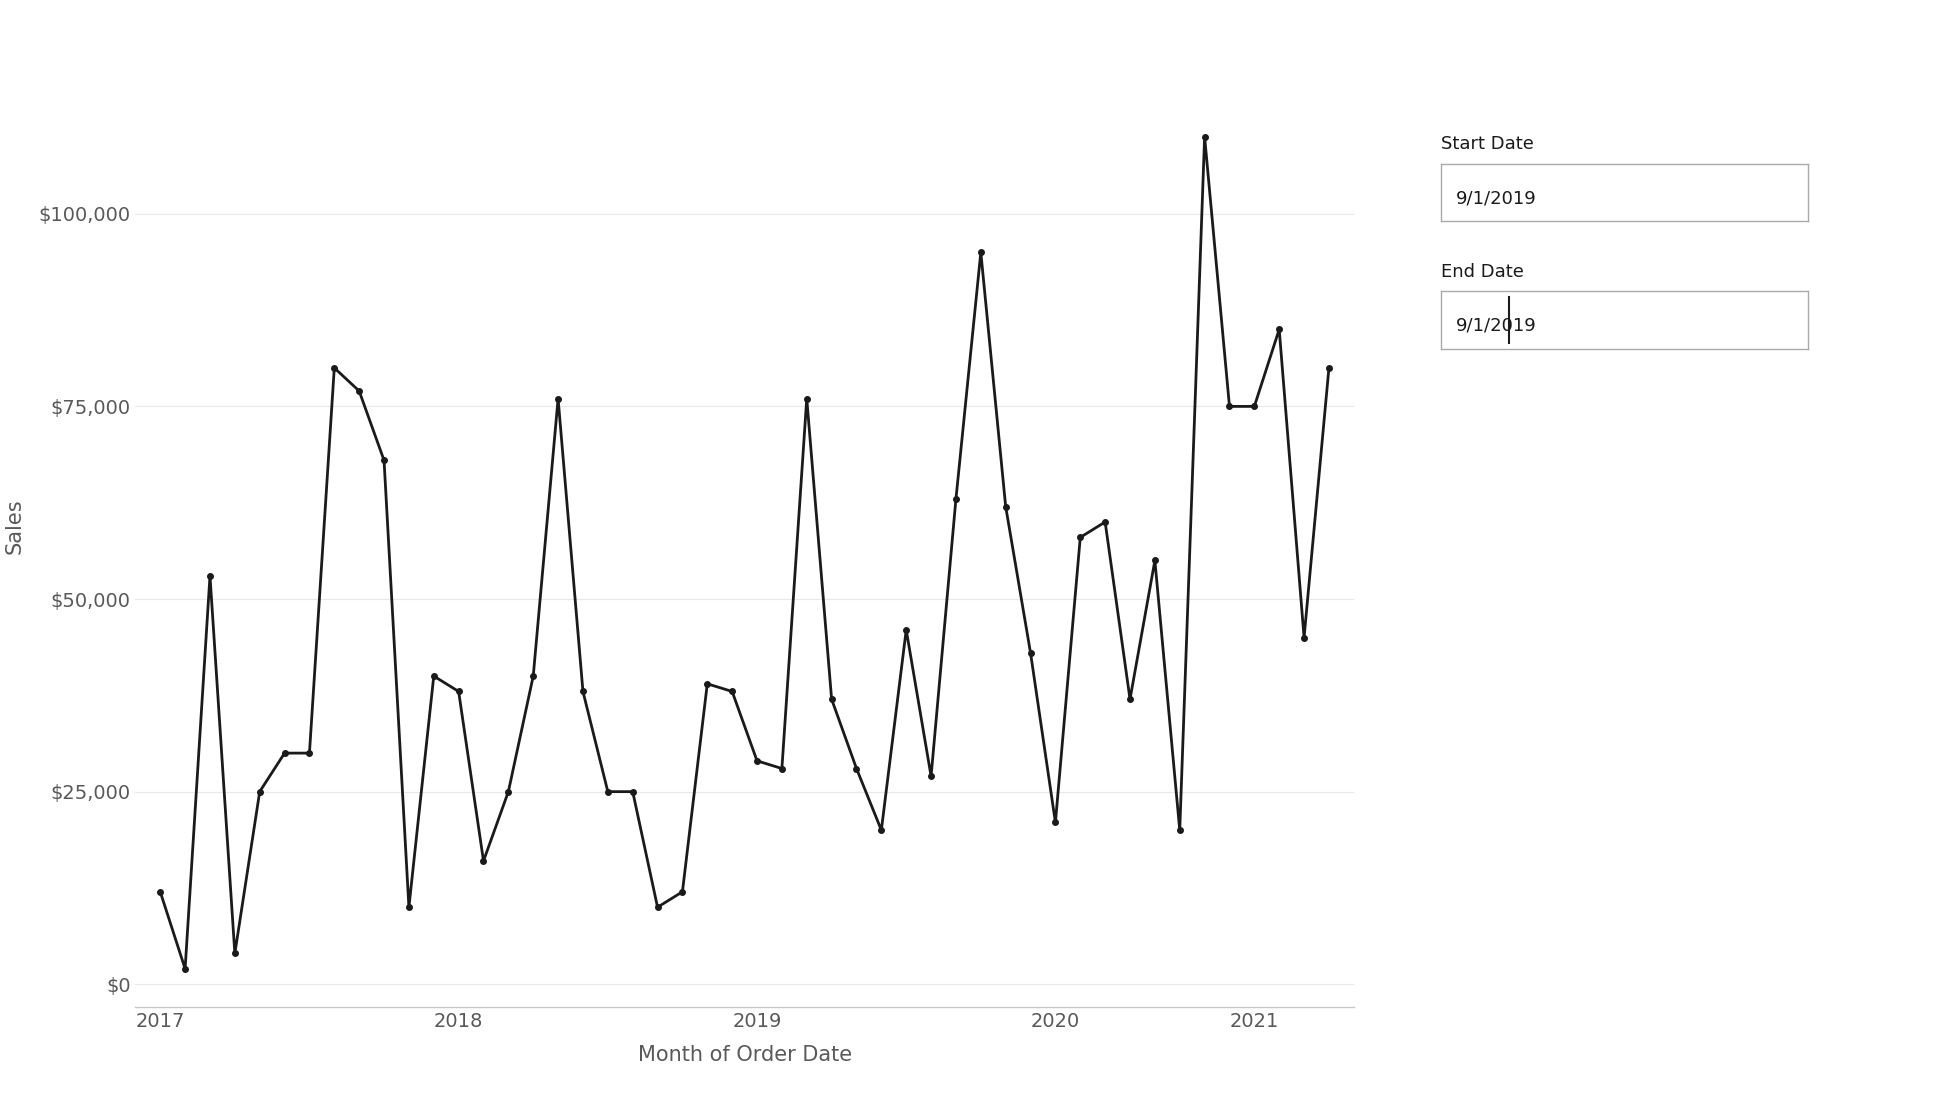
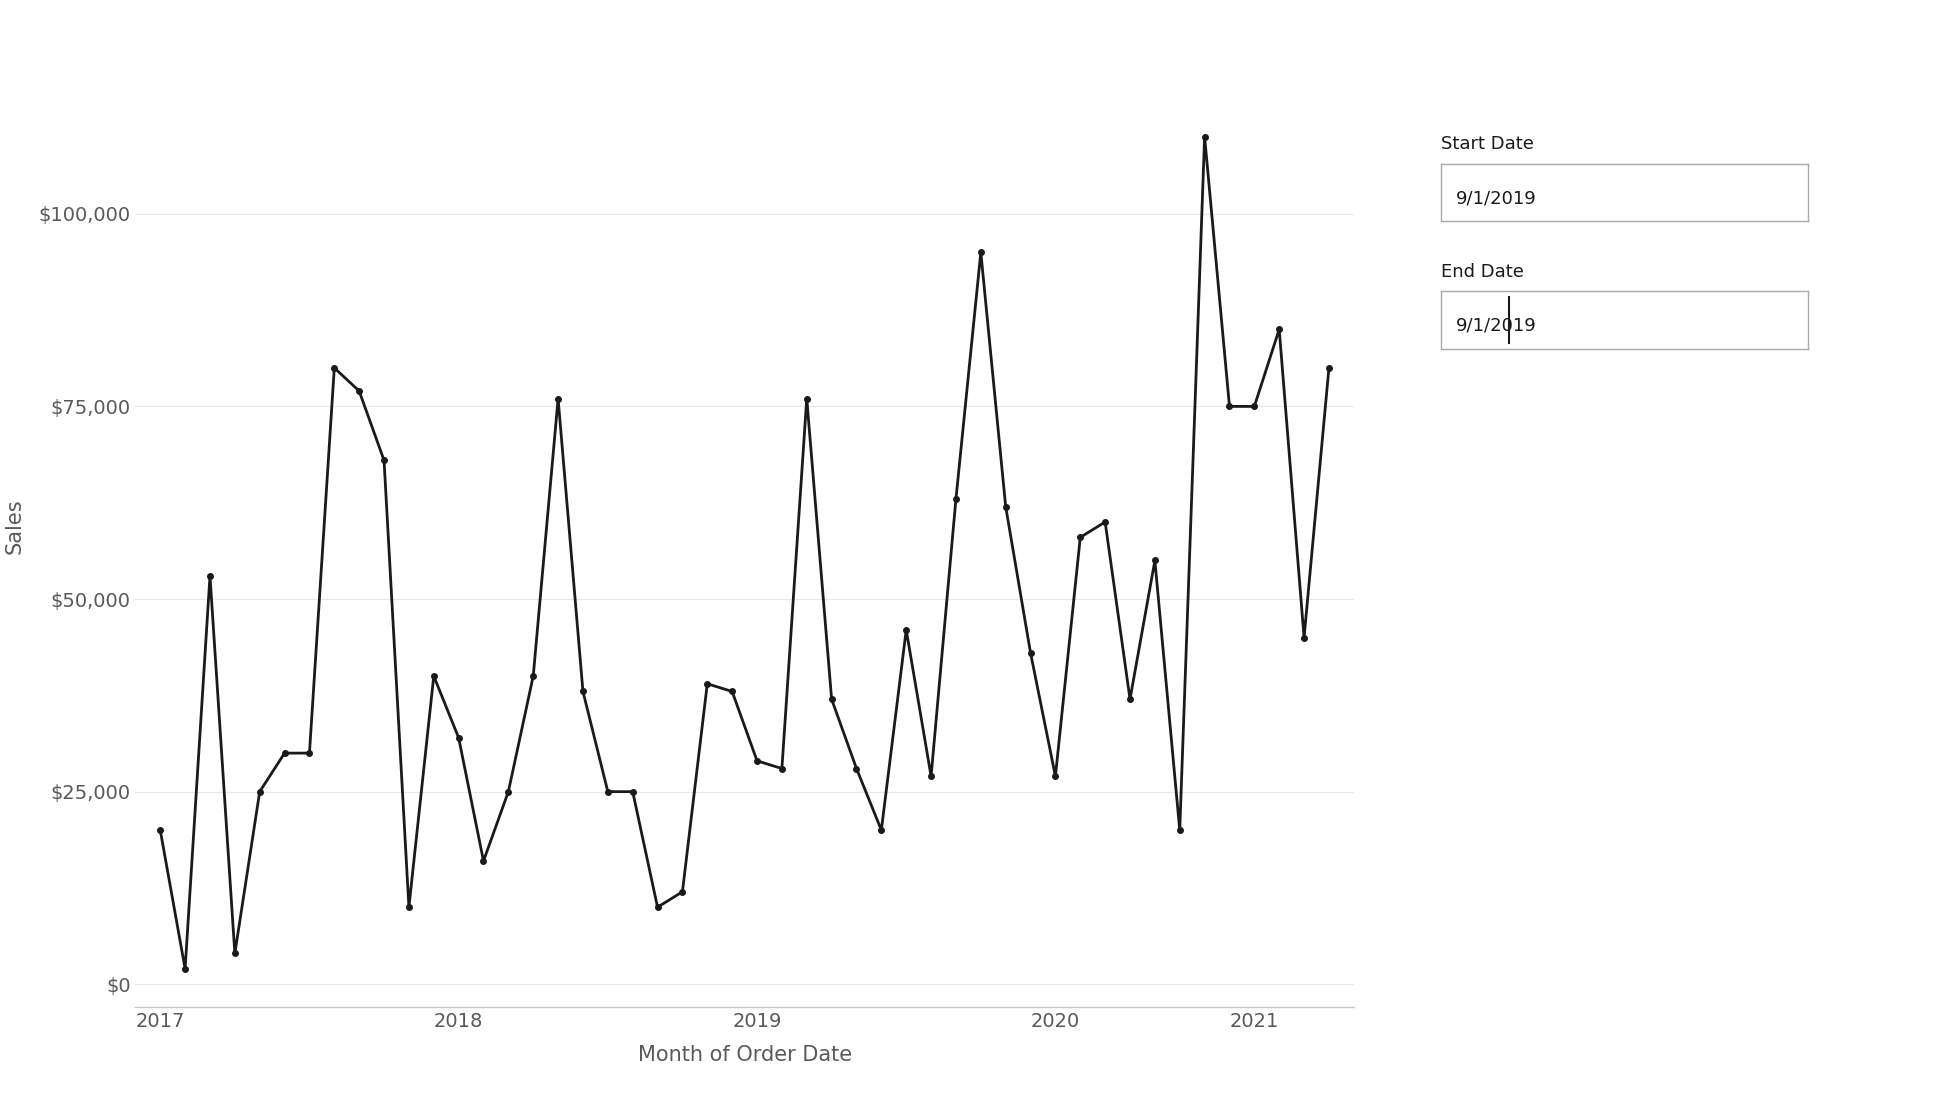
2017: $12,000 -> $20,000
2018: $38,000 -> $32,000
2020: $21,000 -> $27,000
